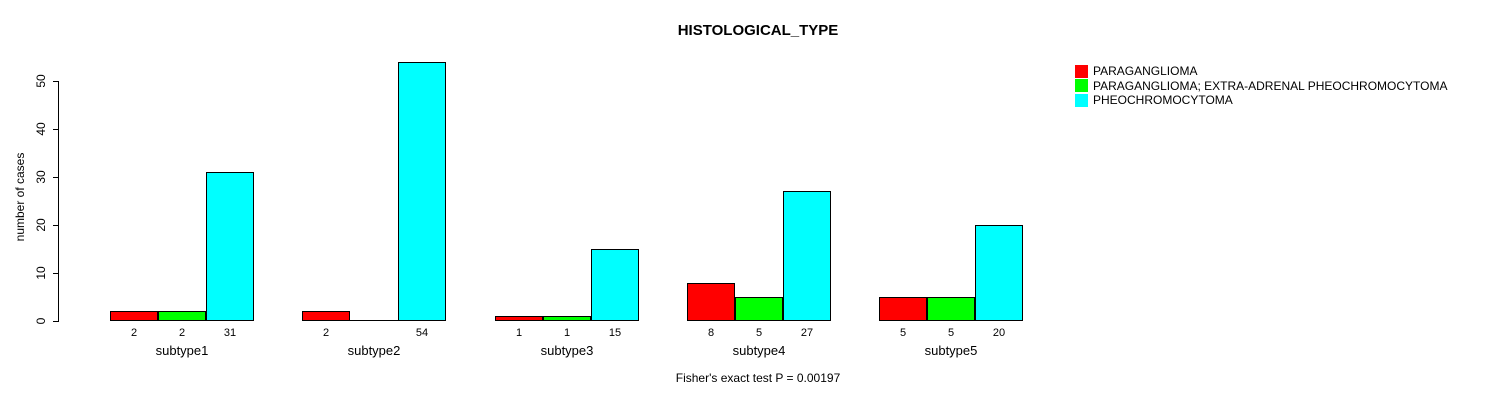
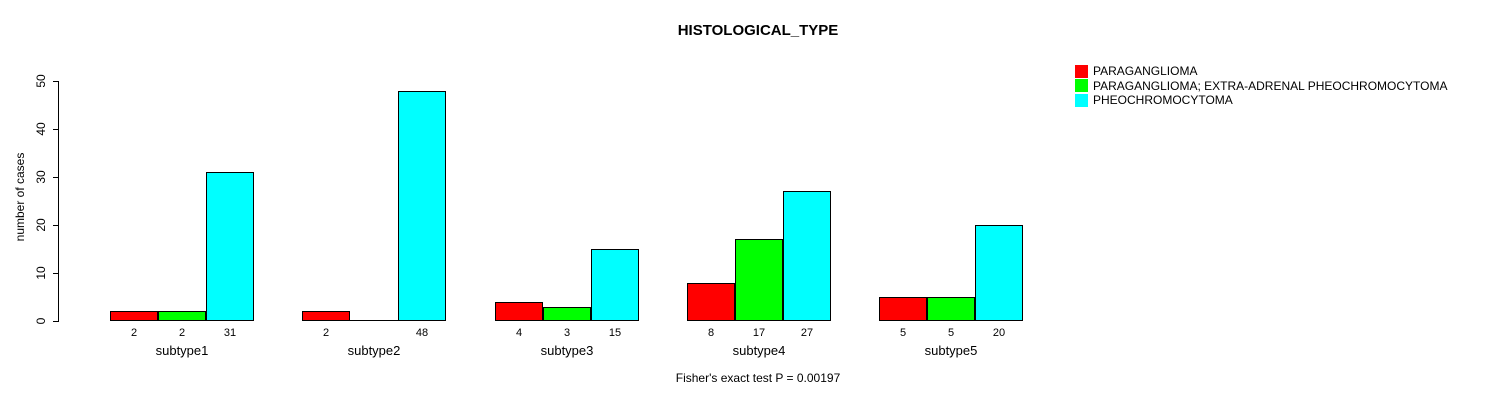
PHEOCHROMOCYTOMA/subtype2: 54 -> 48
PARAGANGLIOMA/subtype3: 1 -> 4
PARAGANGLIOMA; EXTRA-ADRENAL PHEOCHROMOCYTOMA/subtype3: 1 -> 3
PARAGANGLIOMA; EXTRA-ADRENAL PHEOCHROMOCYTOMA/subtype4: 5 -> 17
